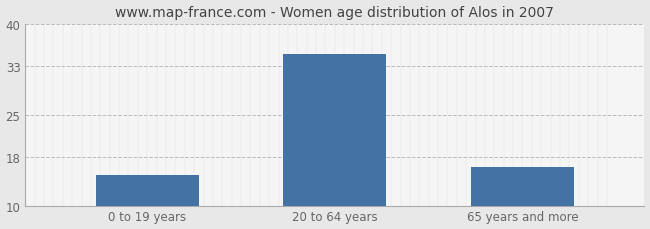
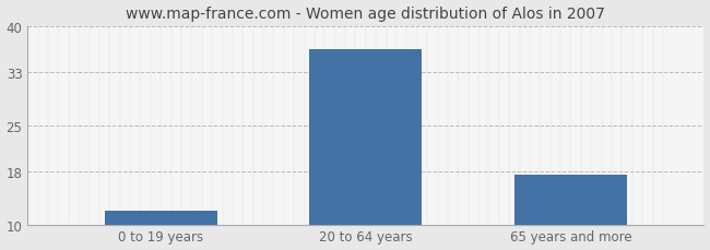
0 to 19 years: 15.0 -> 12.0
20 to 64 years: 35.0 -> 36.5
65 years and more: 16.4 -> 17.5
